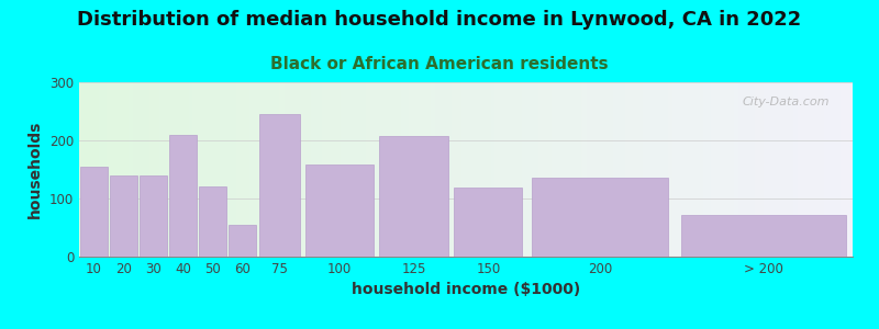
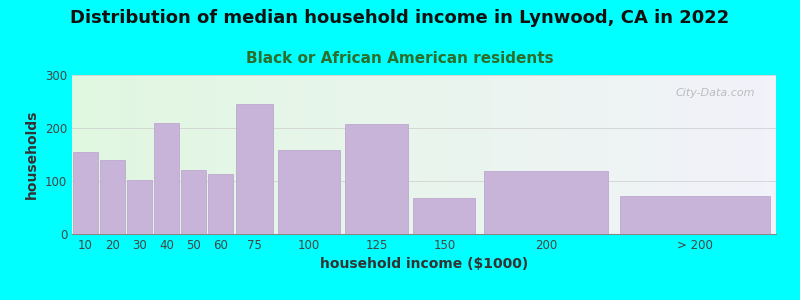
30: 140 -> 102
60: 55 -> 114
150: 118 -> 68
200: 135 -> 118
